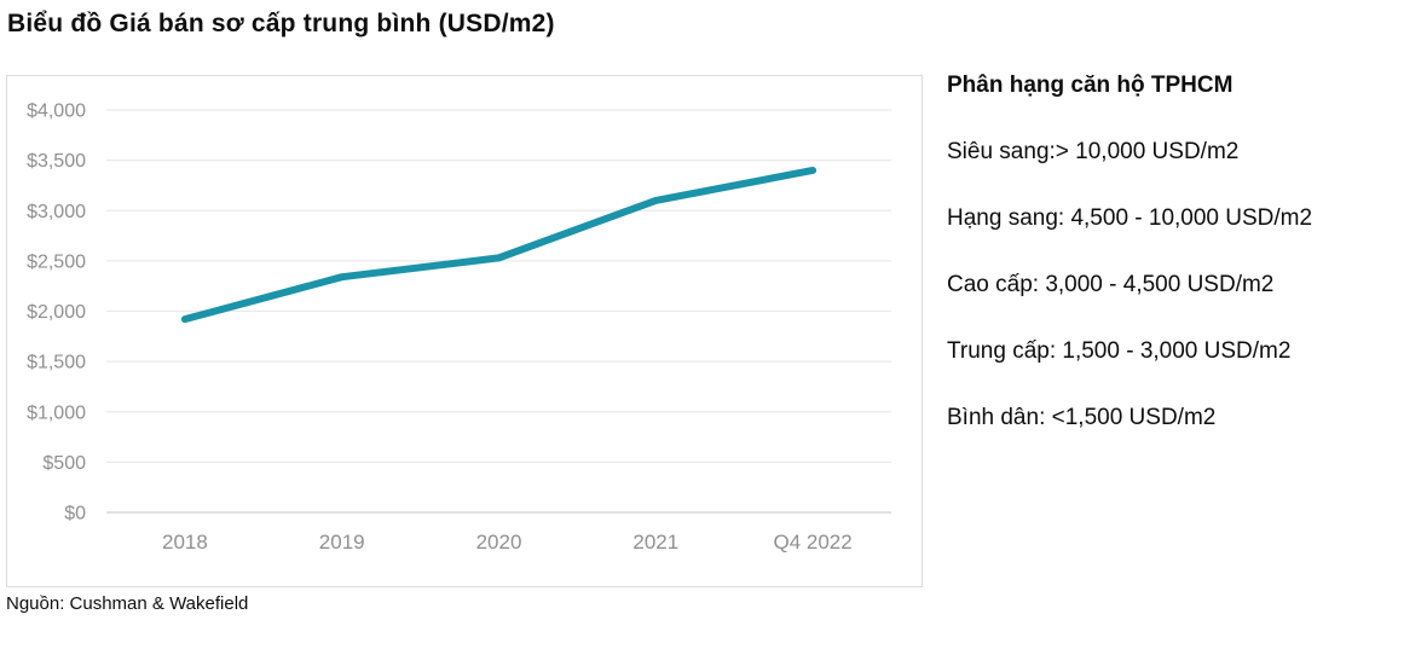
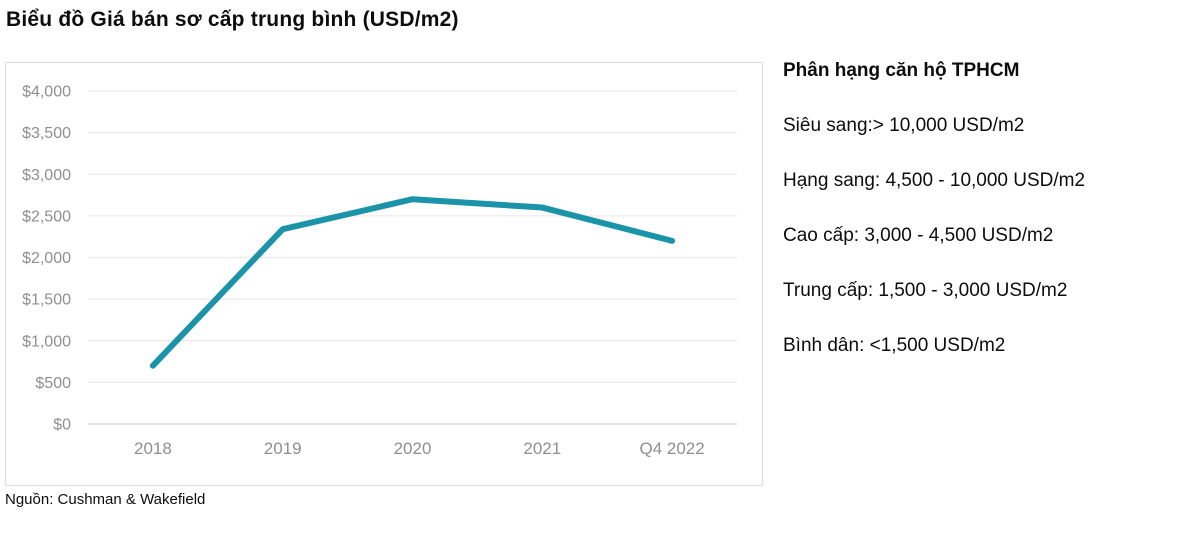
2018: $1900 -> $700
2020: $2500 -> $2700
2021: $3100 -> $2600
Q4 2022: $3400 -> $2200
